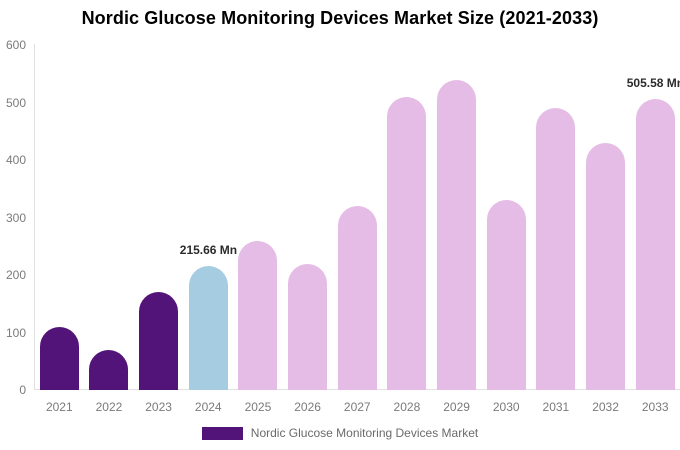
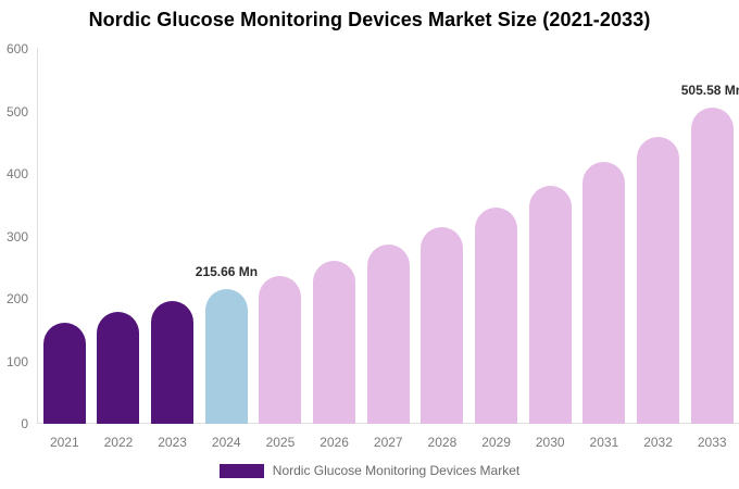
2021: 110 -> 160
2022: 70 -> 180
2023: 170 -> 200
2025: 260 -> 240
2026: 220 -> 260
2027: 320 -> 290
2028: 510 -> 310
2029: 540 -> 350
2030: 330 -> 380
2031: 490 -> 420
2032: 430 -> 460
